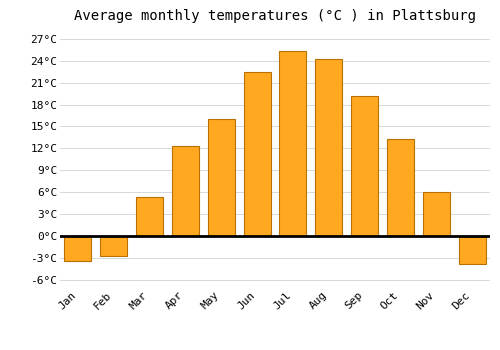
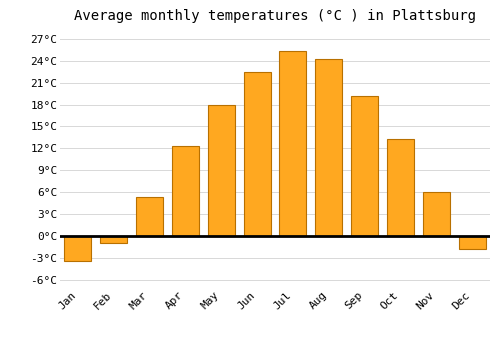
Feb: -2.8°C -> -1.0°C
May: 16.0°C -> 18.0°C
Dec: -3.8°C -> -1.8°C
